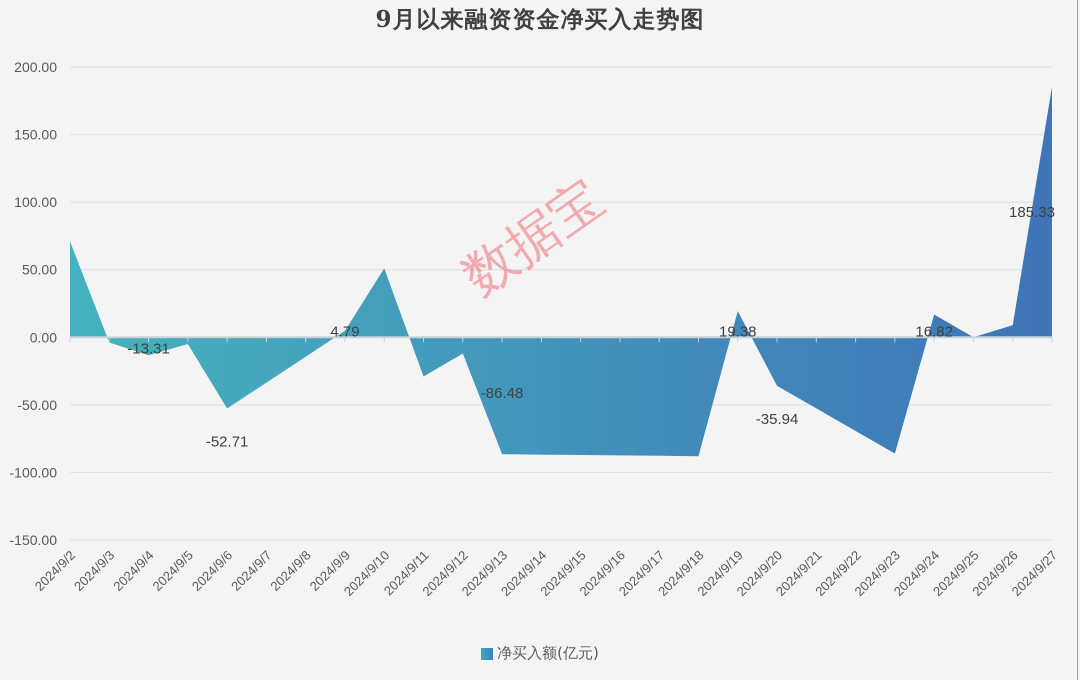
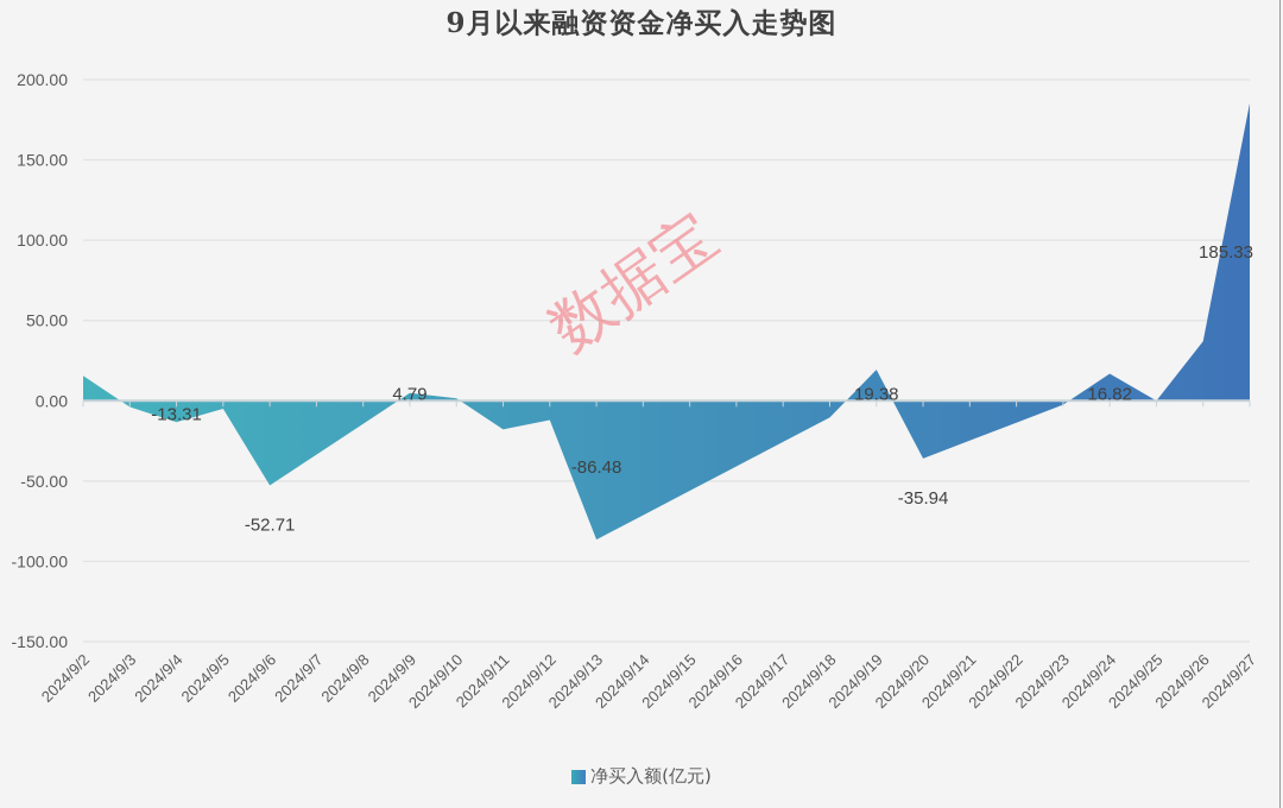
2024/9/2: 71 -> 16
2024/9/10: 51 -> 2
2024/9/11: -29 -> -18
2024/9/18: -88 -> -10
2024/9/23: -86 -> -2
2024/9/26: 9 -> 37
